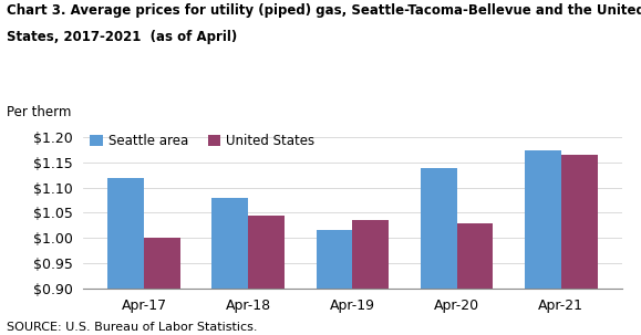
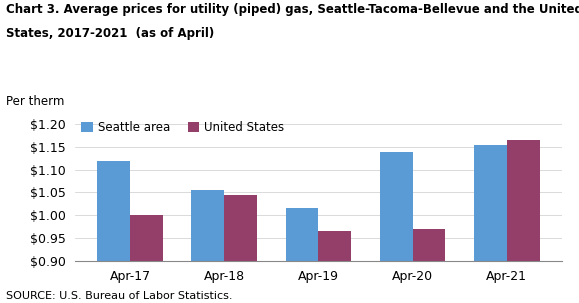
Seattle area/Apr-18: $1.080 -> $1.055
United States/Apr-19: $1.035 -> $0.965
United States/Apr-20: $1.028 -> $0.970
Seattle area/Apr-21: $1.175 -> $1.155
